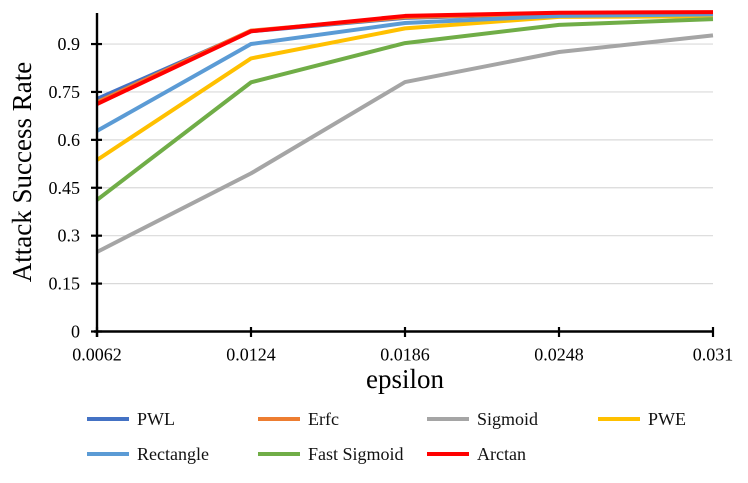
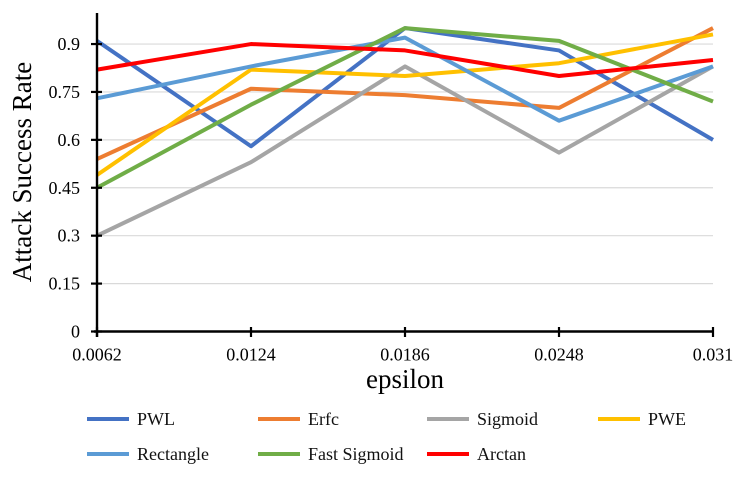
PWL/0.0062: 0.73 -> 0.91
Erfc/0.0062: 0.72 -> 0.54
Sigmoid/0.0062: 0.25 -> 0.30
PWE/0.0062: 0.54 -> 0.49
Rectangle/0.0062: 0.63 -> 0.73
Fast Sigmoid/0.0062: 0.41 -> 0.45
Arctan/0.0062: 0.71 -> 0.82
PWL/0.0124: 0.94 -> 0.58
Erfc/0.0124: 0.94 -> 0.76
Sigmoid/0.0124: 0.49 -> 0.53
PWE/0.0124: 0.85 -> 0.82
Rectangle/0.0124: 0.90 -> 0.83
Fast Sigmoid/0.0124: 0.78 -> 0.71
Arctan/0.0124: 0.94 -> 0.90
PWL/0.0186: 0.98 -> 0.95
Erfc/0.0186: 0.98 -> 0.74
Sigmoid/0.0186: 0.78 -> 0.83
PWE/0.0186: 0.95 -> 0.80
Rectangle/0.0186: 0.97 -> 0.92
Fast Sigmoid/0.0186: 0.90 -> 0.95
Arctan/0.0186: 0.99 -> 0.88
PWL/0.0248: 0.99 -> 0.88
Erfc/0.0248: 1.00 -> 0.70
Sigmoid/0.0248: 0.88 -> 0.56
PWE/0.0248: 0.98 -> 0.84
Rectangle/0.0248: 0.99 -> 0.66
Fast Sigmoid/0.0248: 0.96 -> 0.91
Arctan/0.0248: 1.00 -> 0.80
PWL/0.031: 1.00 -> 0.60
Erfc/0.031: 1.00 -> 0.95
Sigmoid/0.031: 0.93 -> 0.83
PWE/0.031: 0.99 -> 0.93
Rectangle/0.031: 0.99 -> 0.83
Fast Sigmoid/0.031: 0.98 -> 0.72
Arctan/0.031: 1.00 -> 0.85
